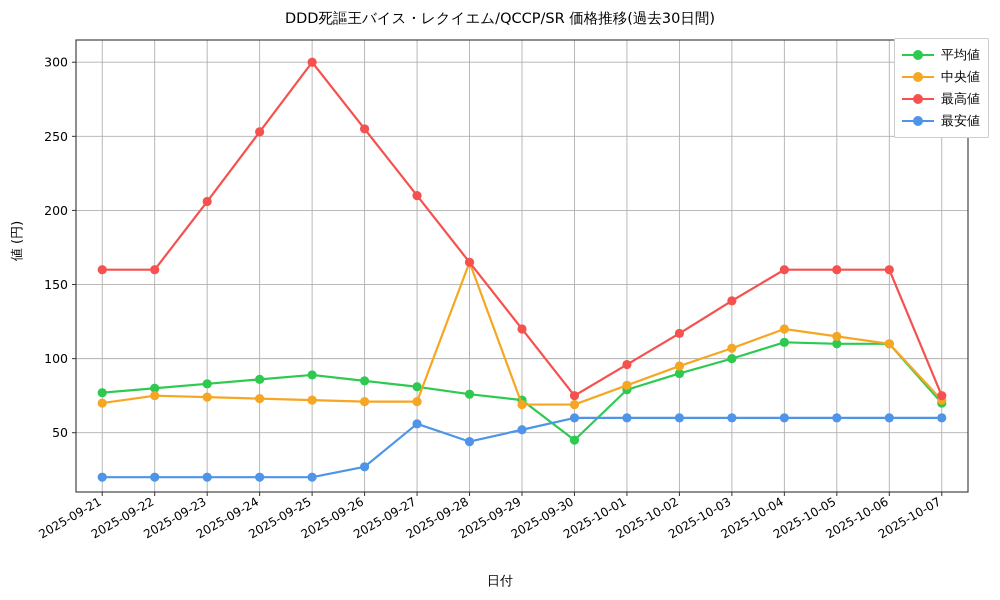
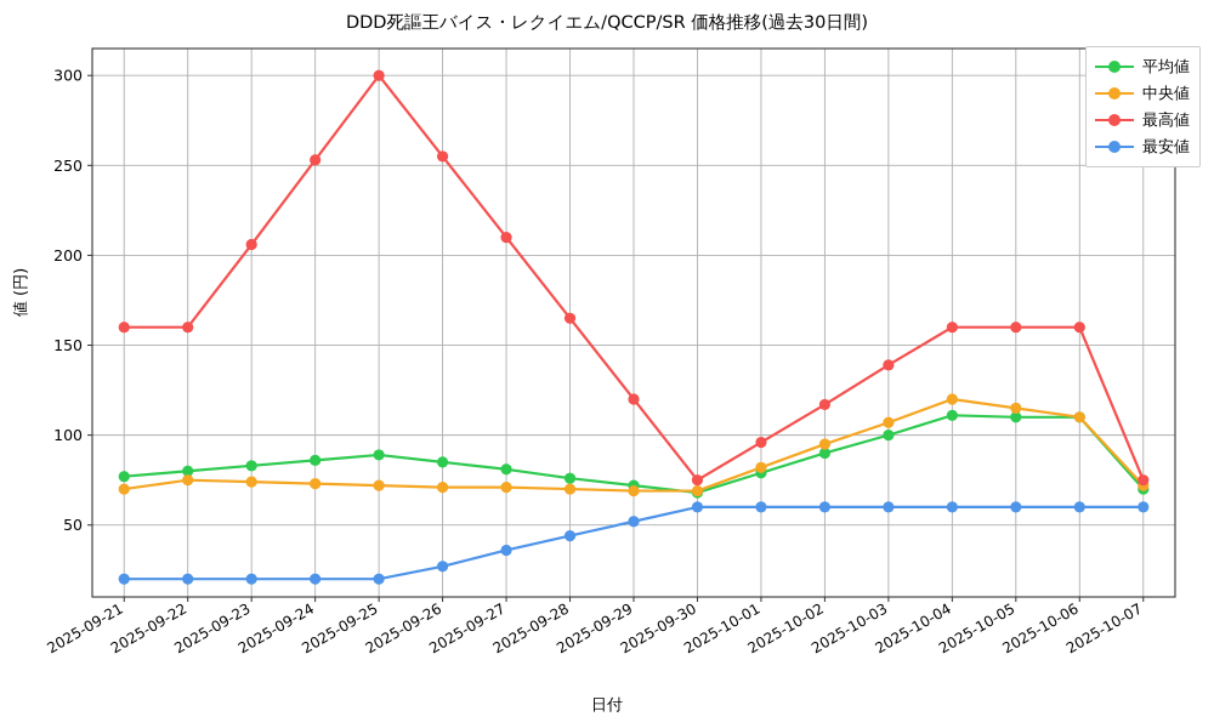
最安値/2025-09-27: 56 -> 36
中央値/2025-09-28: 165 -> 70
平均値/2025-09-30: 45 -> 68
